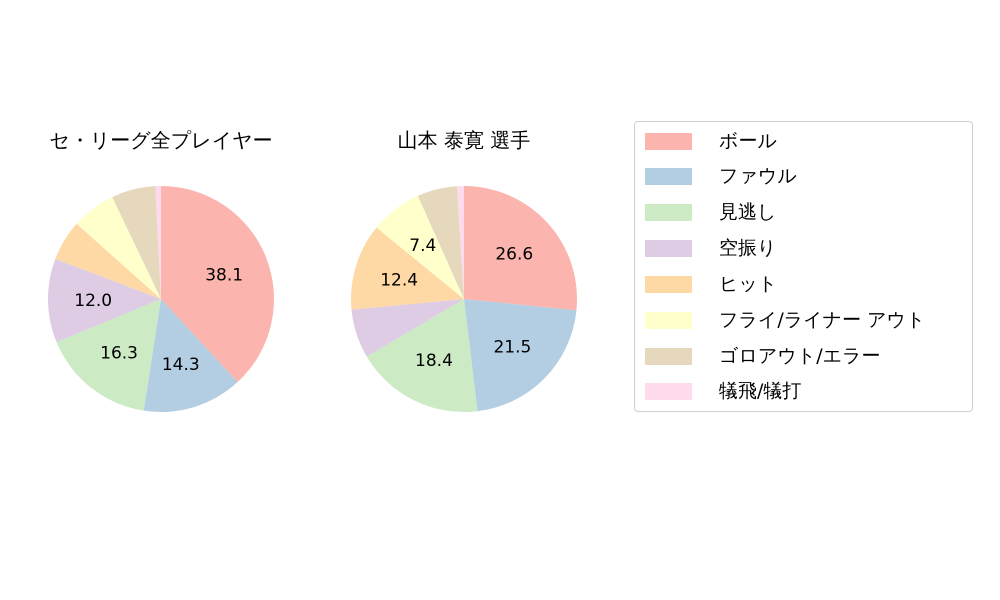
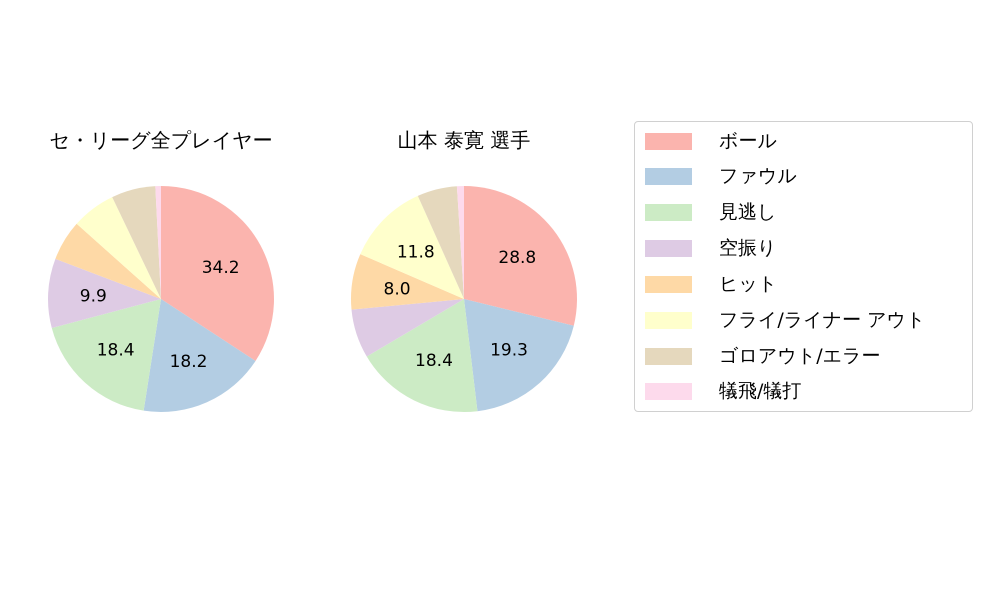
セ・リーグ全プレイヤー/ボール: 38.1 -> 34.2
セ・リーグ全プレイヤー/ファウル: 14.3 -> 18.2
セ・リーグ全プレイヤー/見逃し: 16.3 -> 18.4
セ・リーグ全プレイヤー/空振り: 12.0 -> 9.9
山本 泰寛 選手/ボール: 26.6 -> 28.8
山本 泰寛 選手/ファウル: 21.5 -> 19.3
山本 泰寛 選手/ヒット: 12.4 -> 8.0
山本 泰寛 選手/フライ/ライナー アウト: 7.4 -> 11.8
